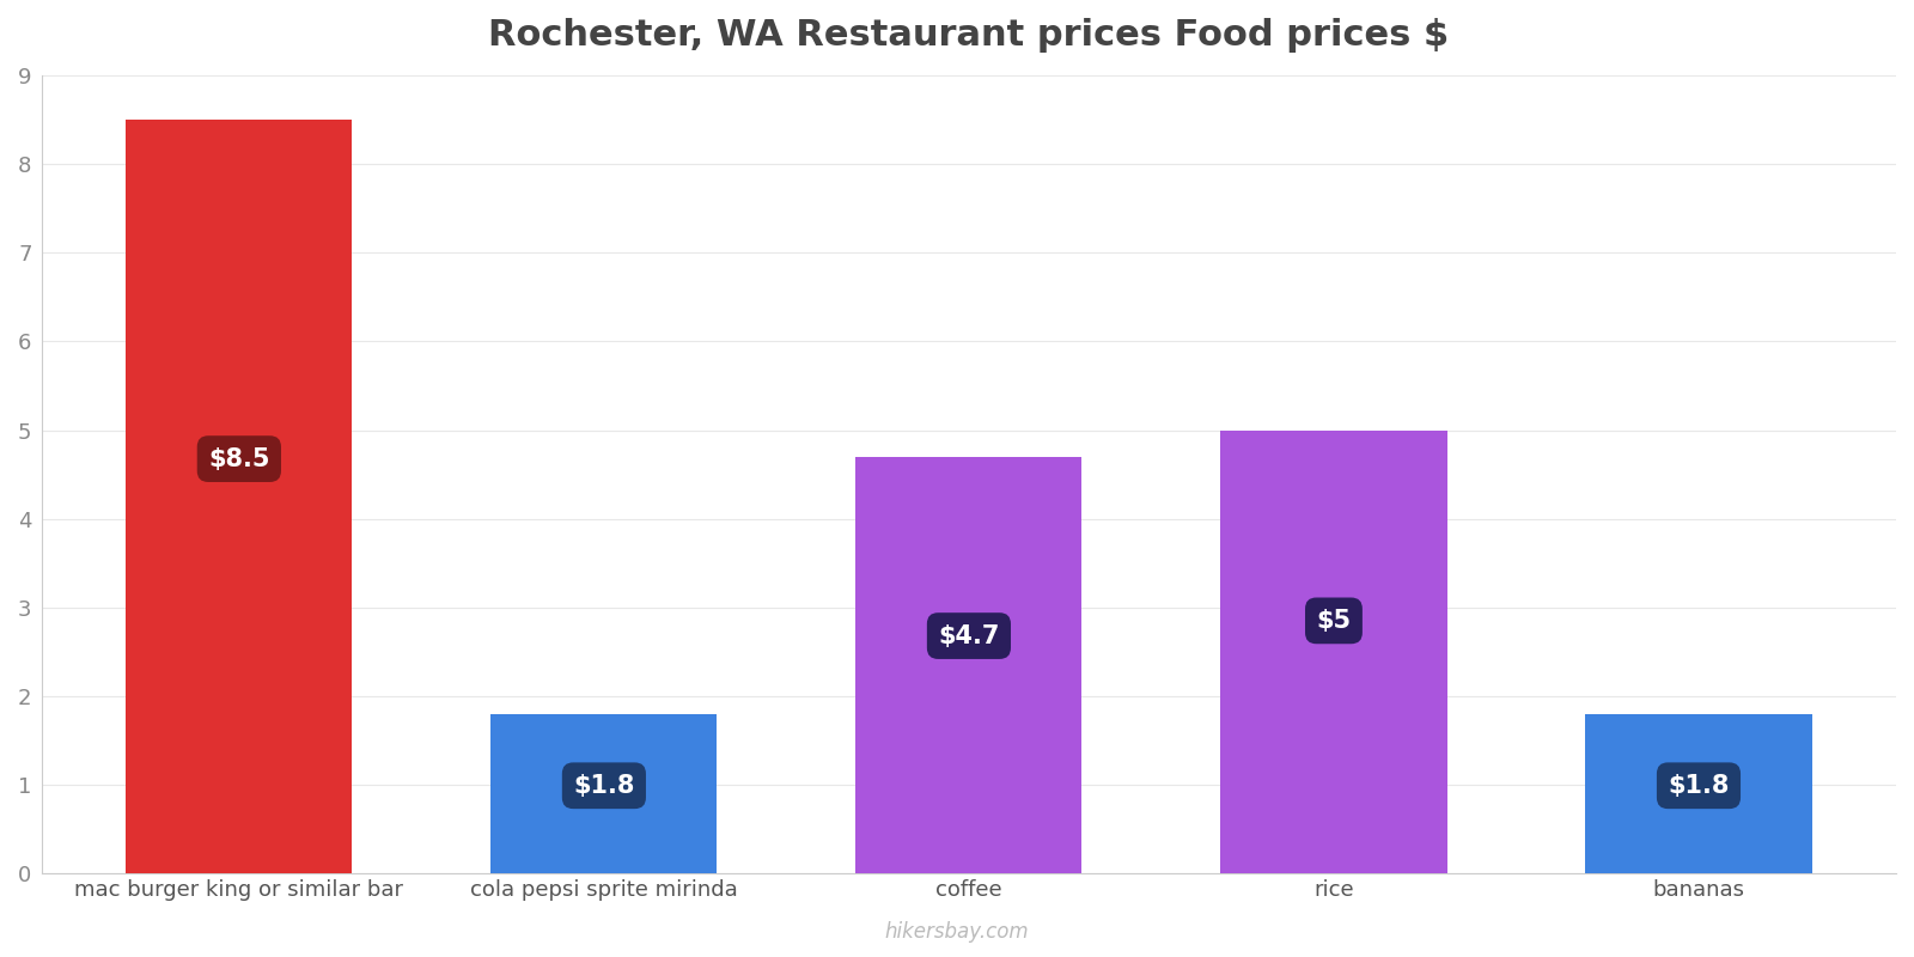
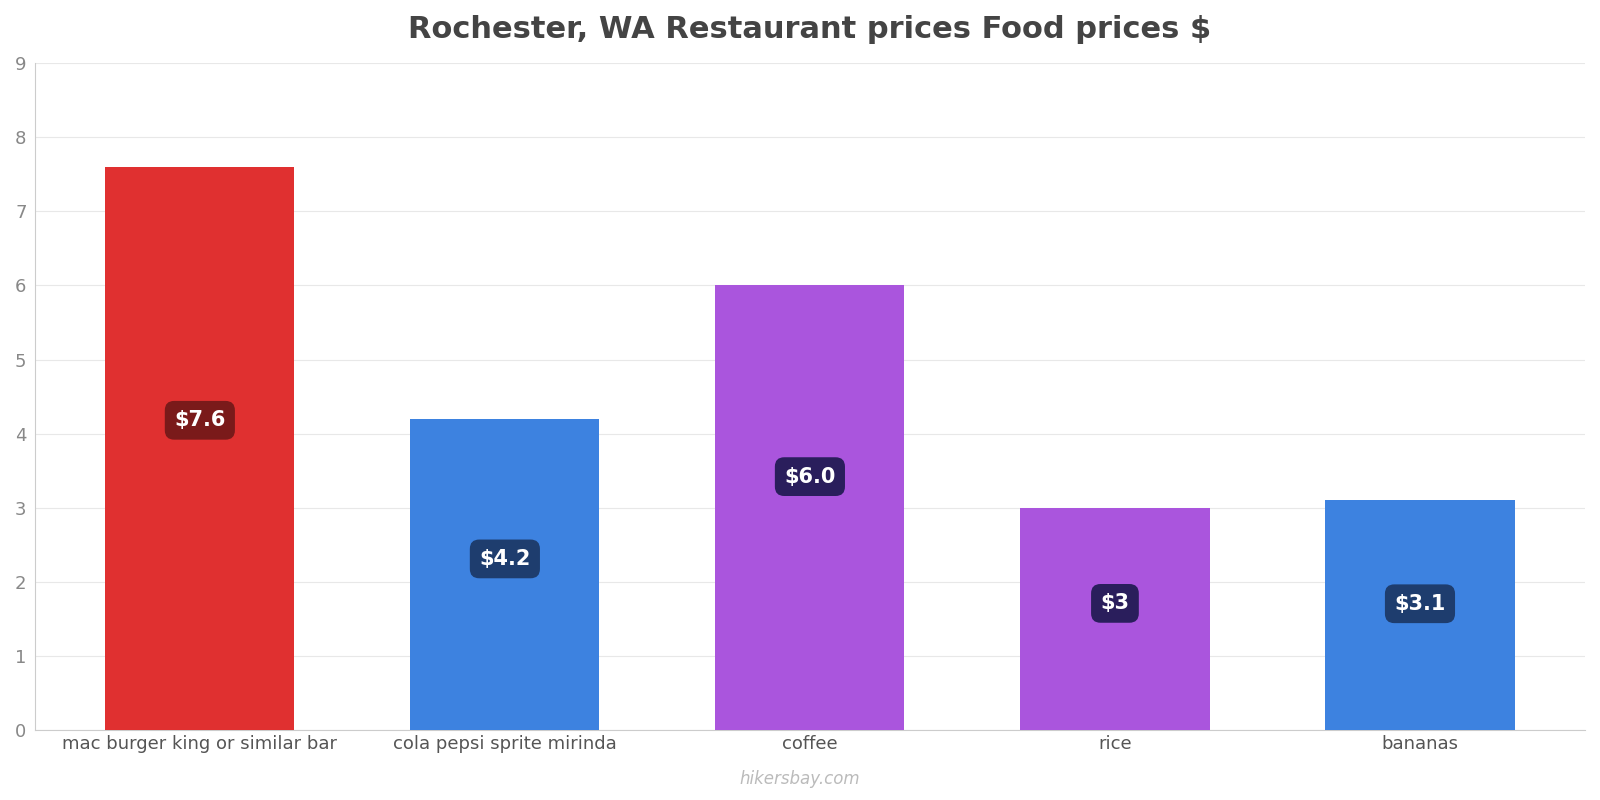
mac burger king or similar bar: $8.5 -> $7.6
cola pepsi sprite mirinda: $1.8 -> $4.2
coffee: $4.7 -> $6.0
rice: $5 -> $3
bananas: $1.8 -> $3.1
